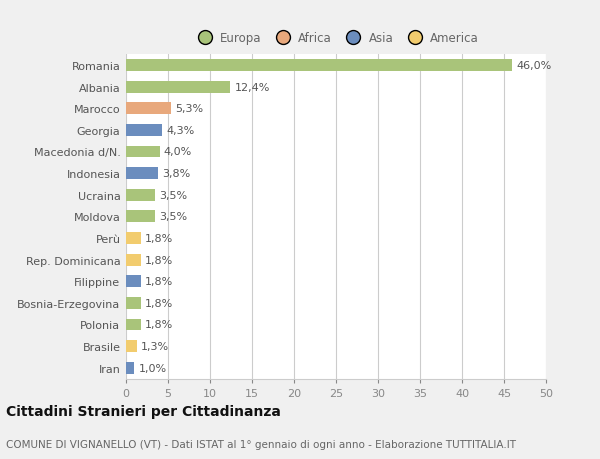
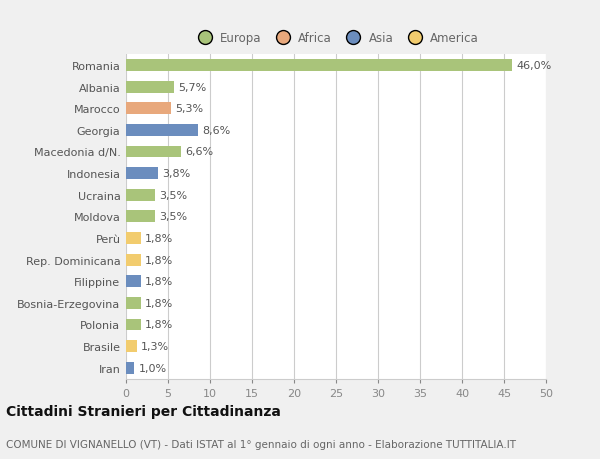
Albania: 12,4% -> 5,7%
Georgia: 4,3% -> 8,6%
Macedonia d/N.: 4,0% -> 6,6%
